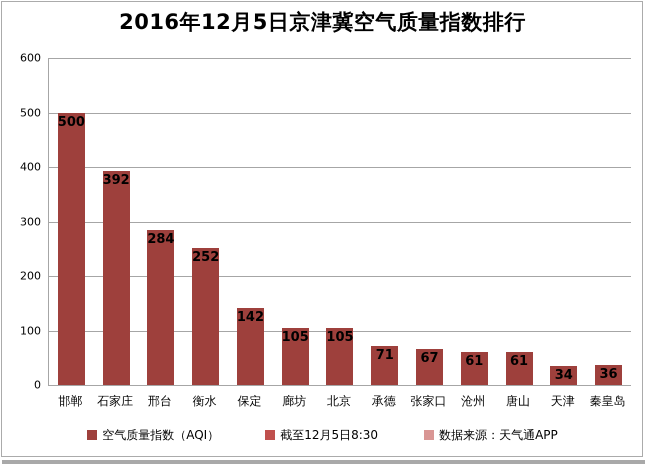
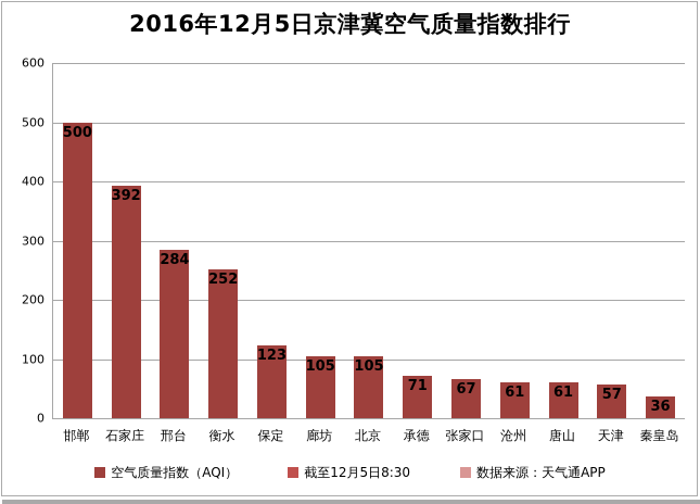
保定: 142 -> 123
天津: 34 -> 57
